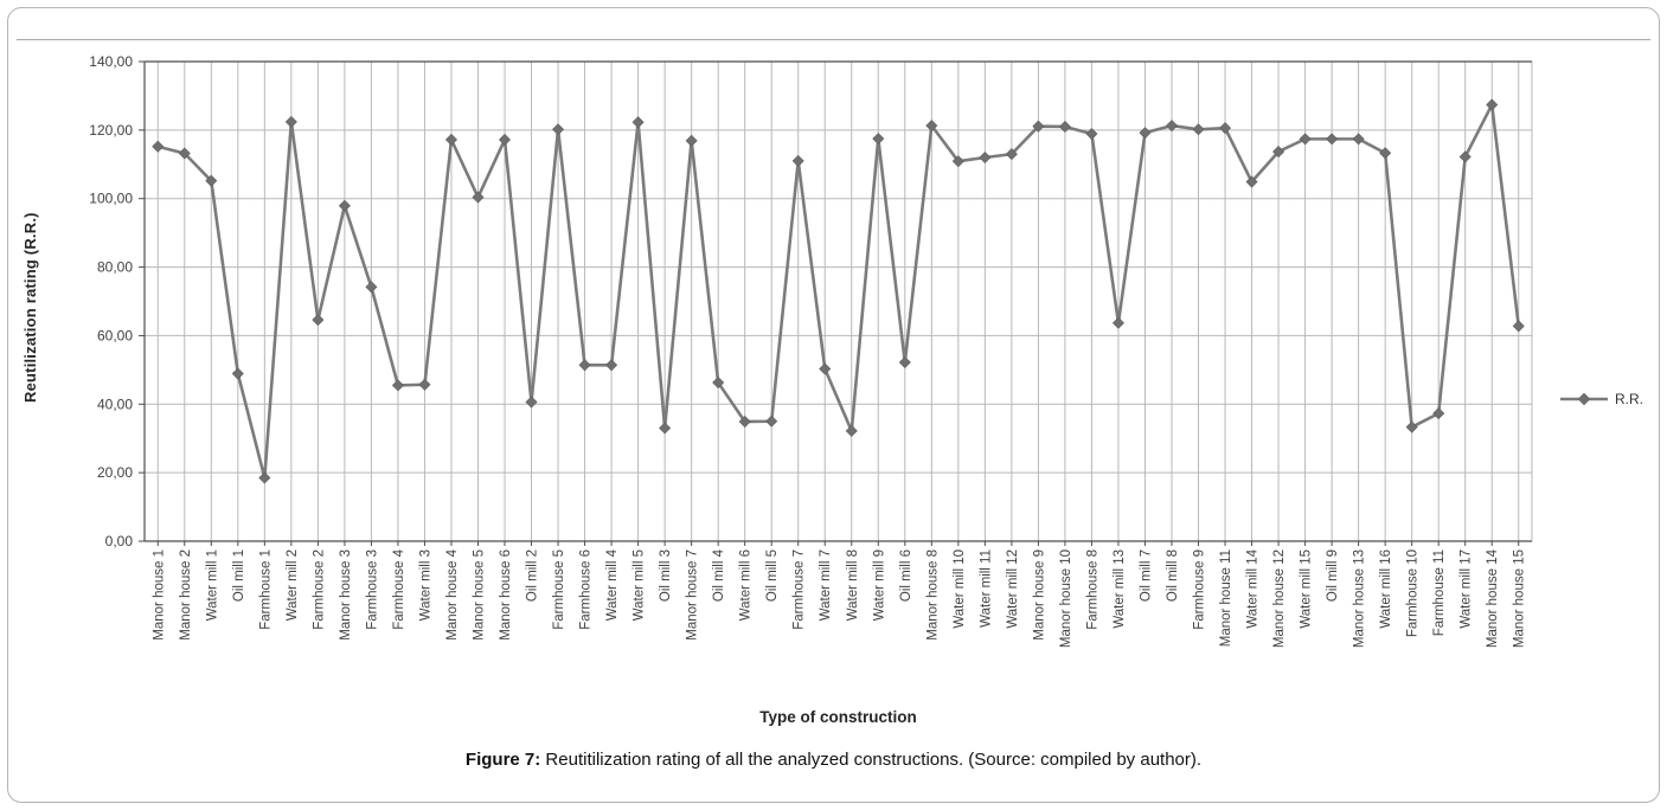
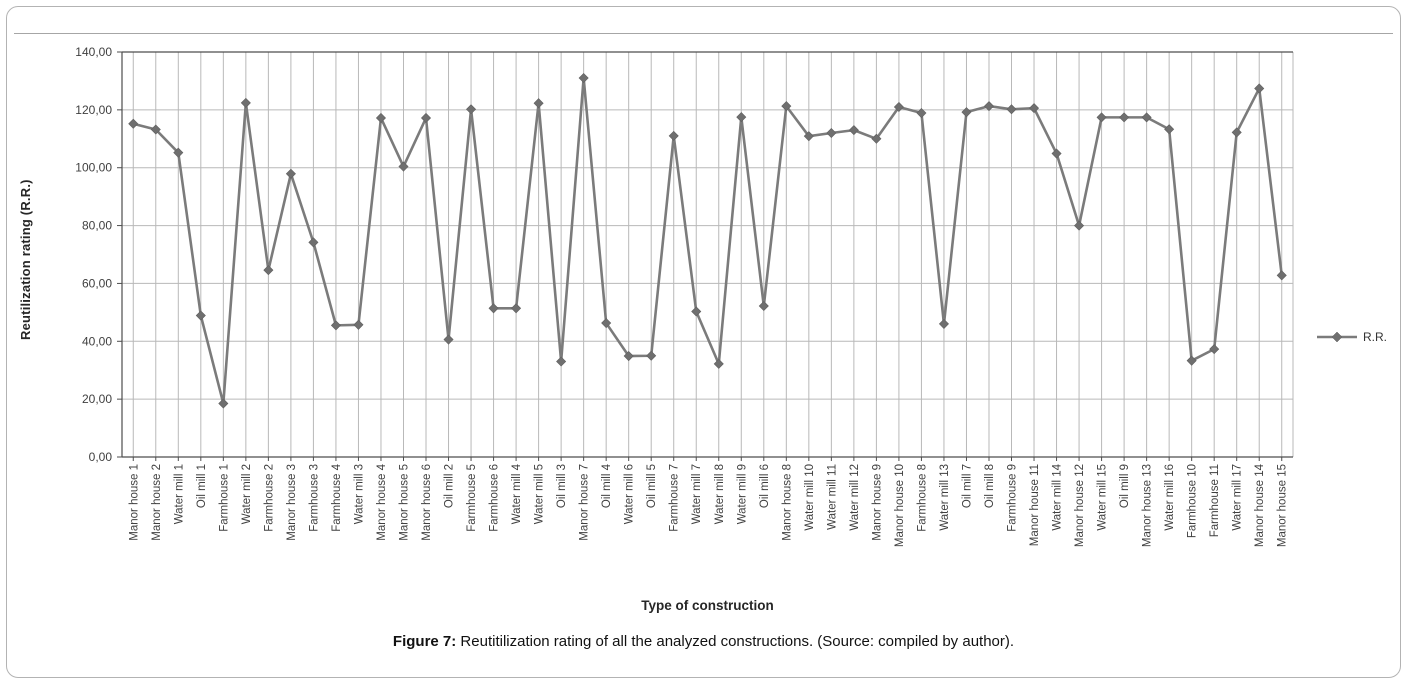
Manor house 7: 117 -> 131
Manor house 9: 121 -> 110
Water mill 13: 64 -> 46
Manor house 12: 114 -> 80
